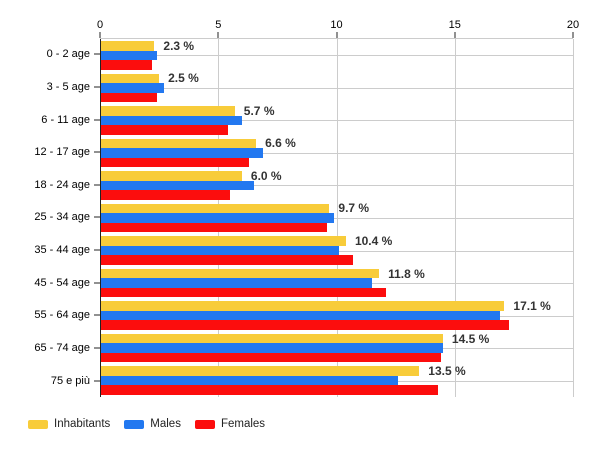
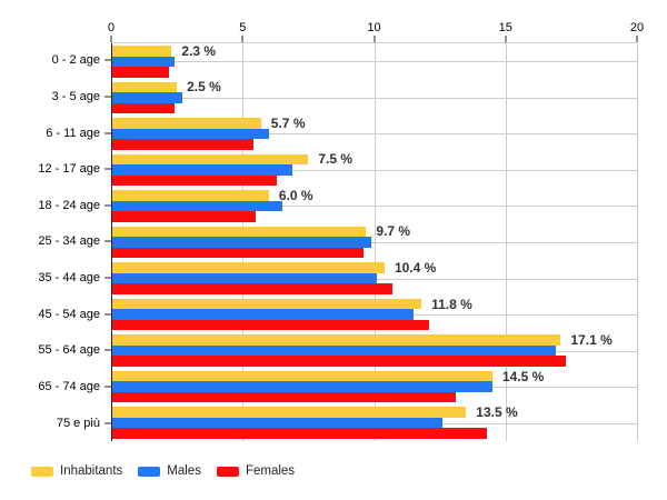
Inhabitants/12 - 17 age: 6.6 -> 7.5
Females/65 - 74 age: 14.4 -> 13.1
